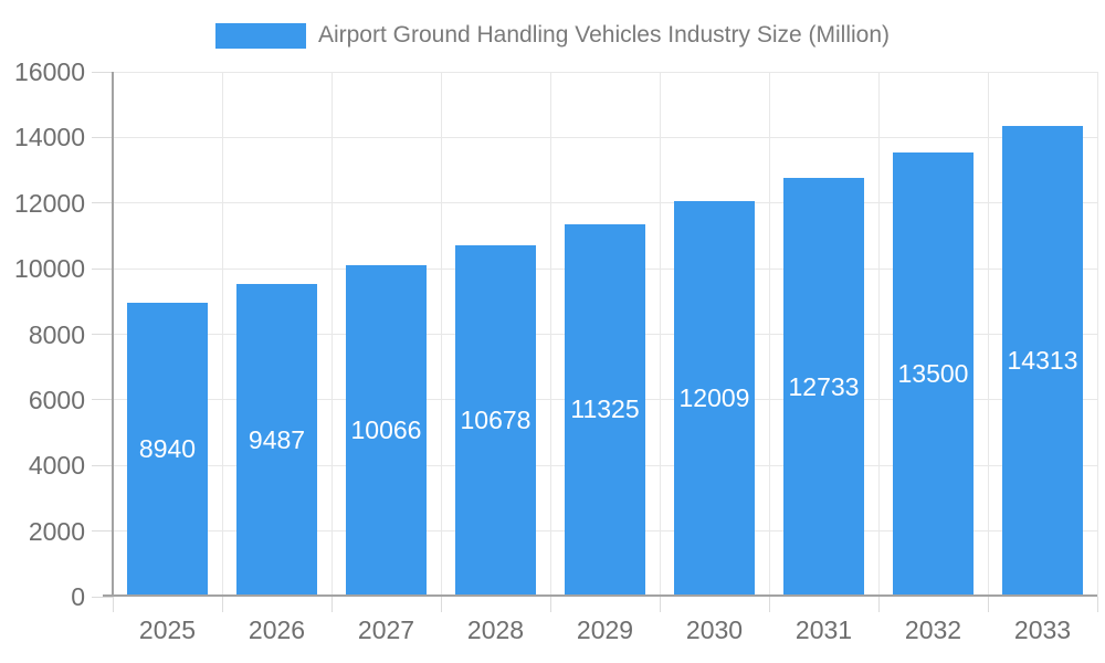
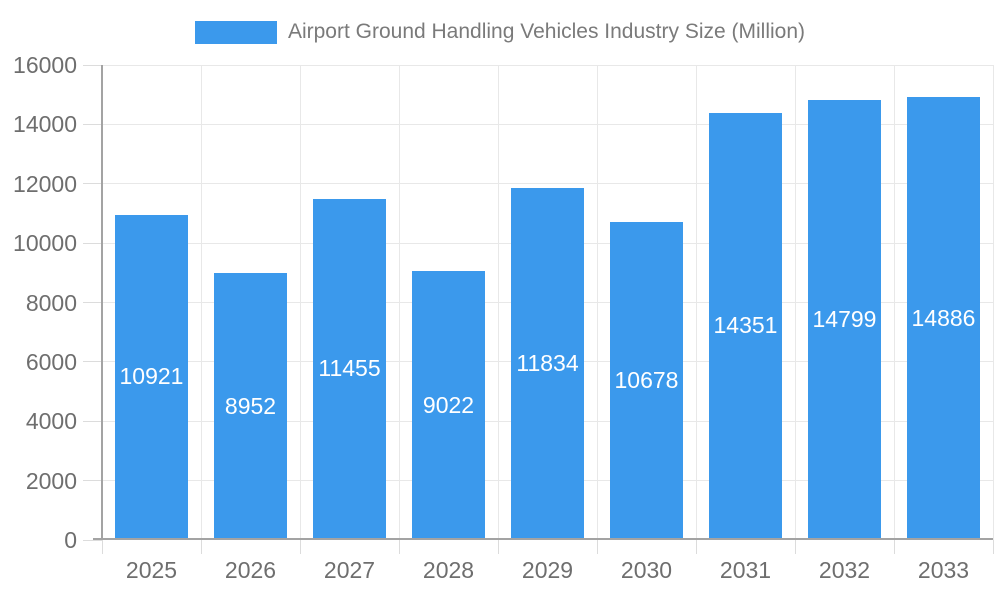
2025: 8940 -> 10921
2026: 9487 -> 8952
2027: 10066 -> 11455
2028: 10678 -> 9022
2029: 11325 -> 11834
2030: 12009 -> 10678
2031: 12733 -> 14351
2032: 13500 -> 14799
2033: 14313 -> 14886
